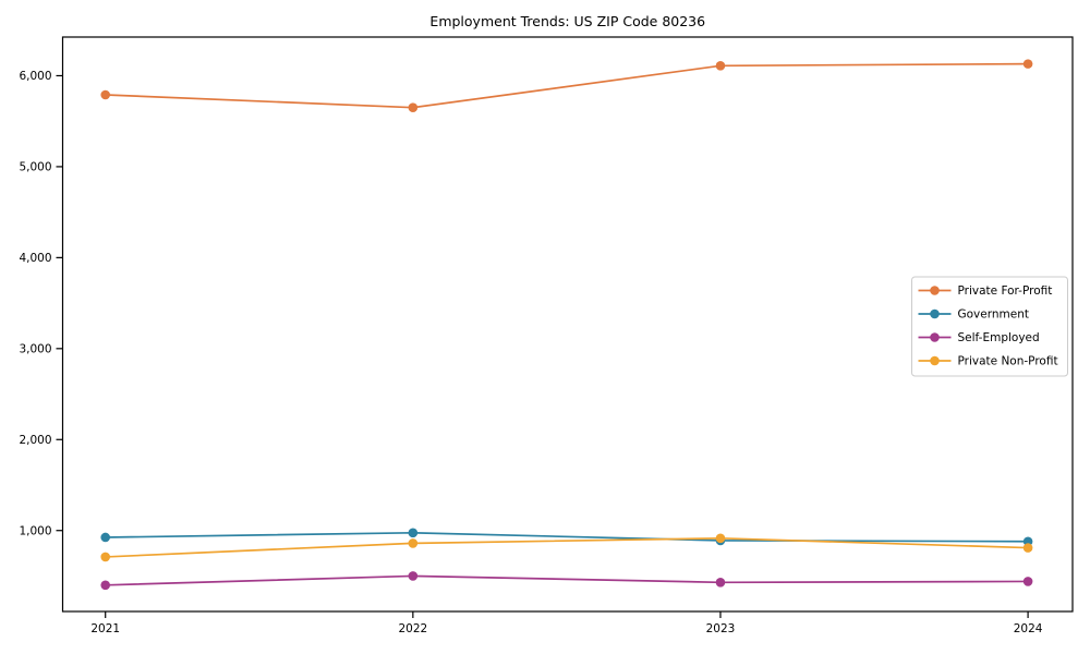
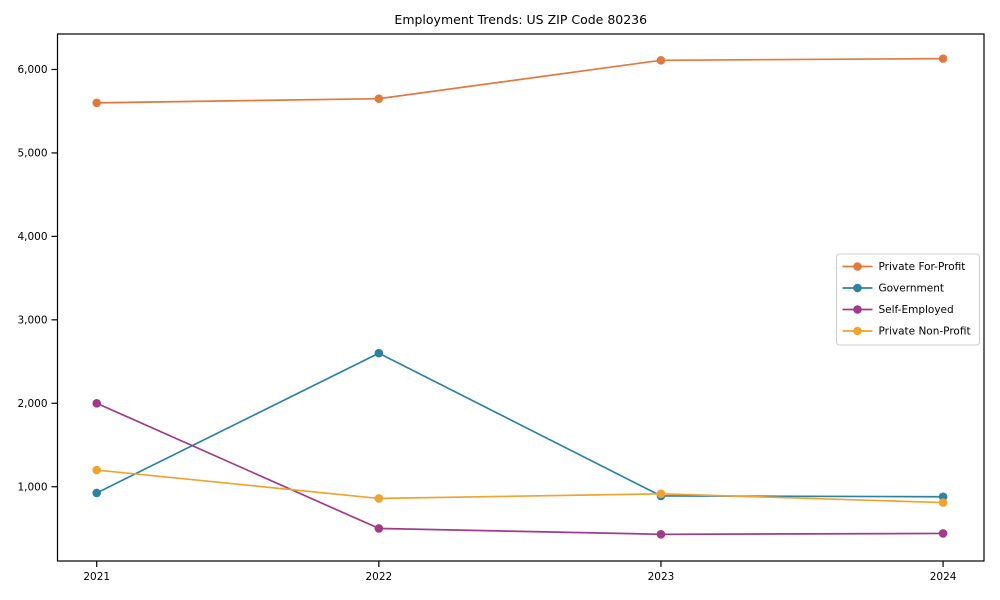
Private For-Profit/2021: 5800 -> 5600
Self-Employed/2021: 400 -> 2000
Private Non-Profit/2021: 700 -> 1200
Government/2022: 1000 -> 2600
